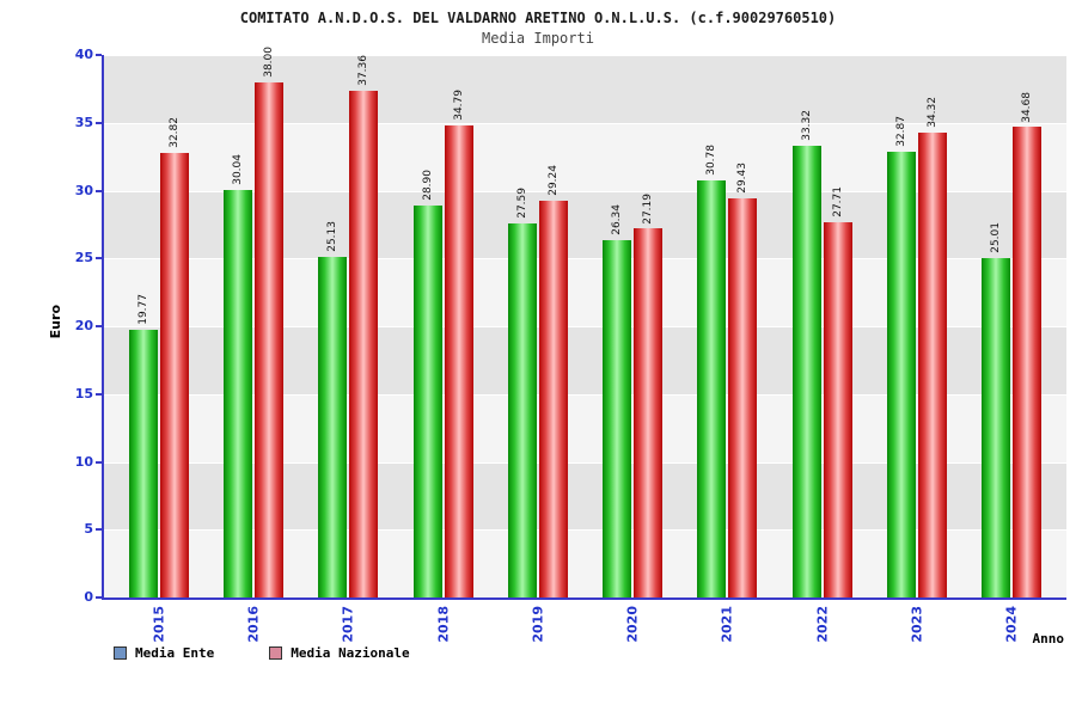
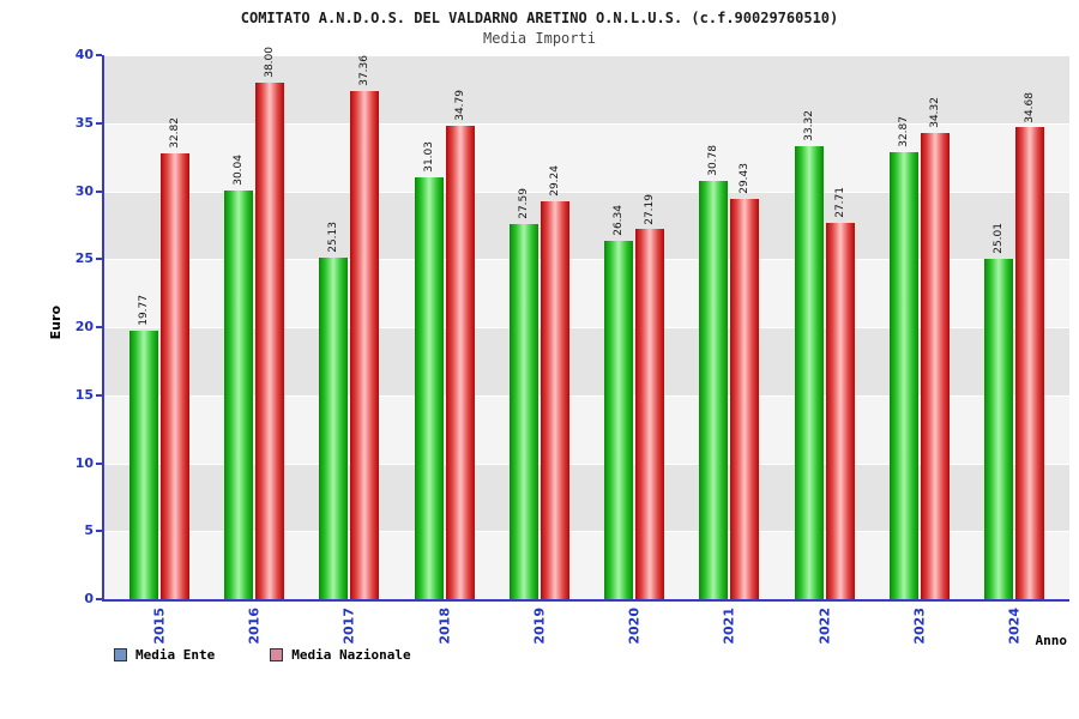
Media Ente/2018: 28.90 -> 31.03
